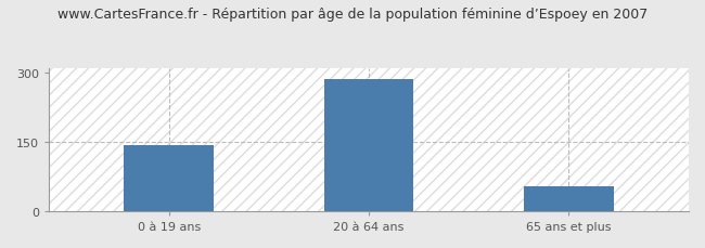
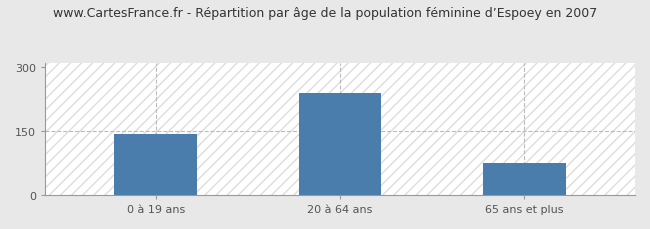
20 à 64 ans: 287 -> 240
65 ans et plus: 55 -> 75
